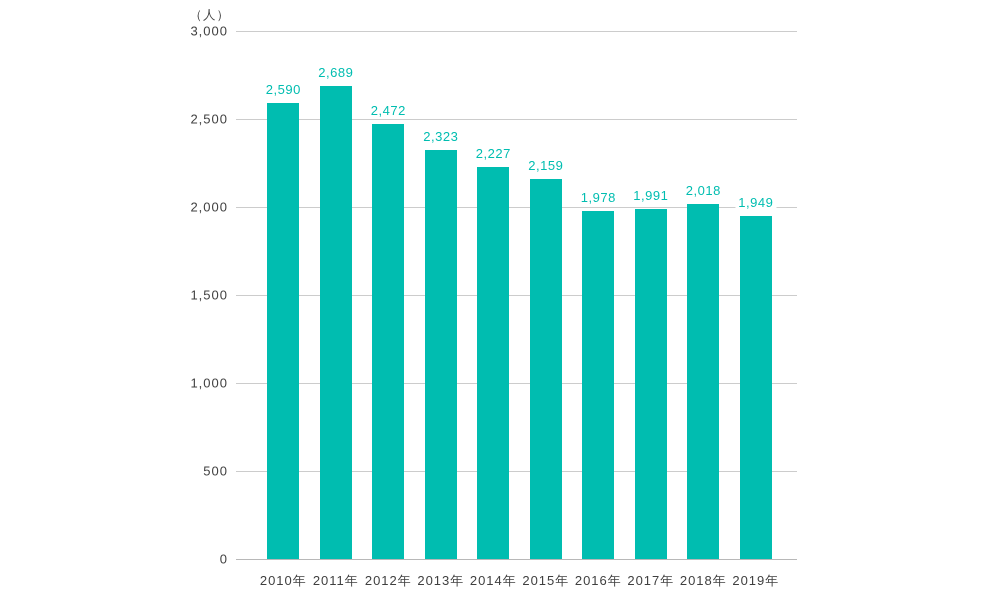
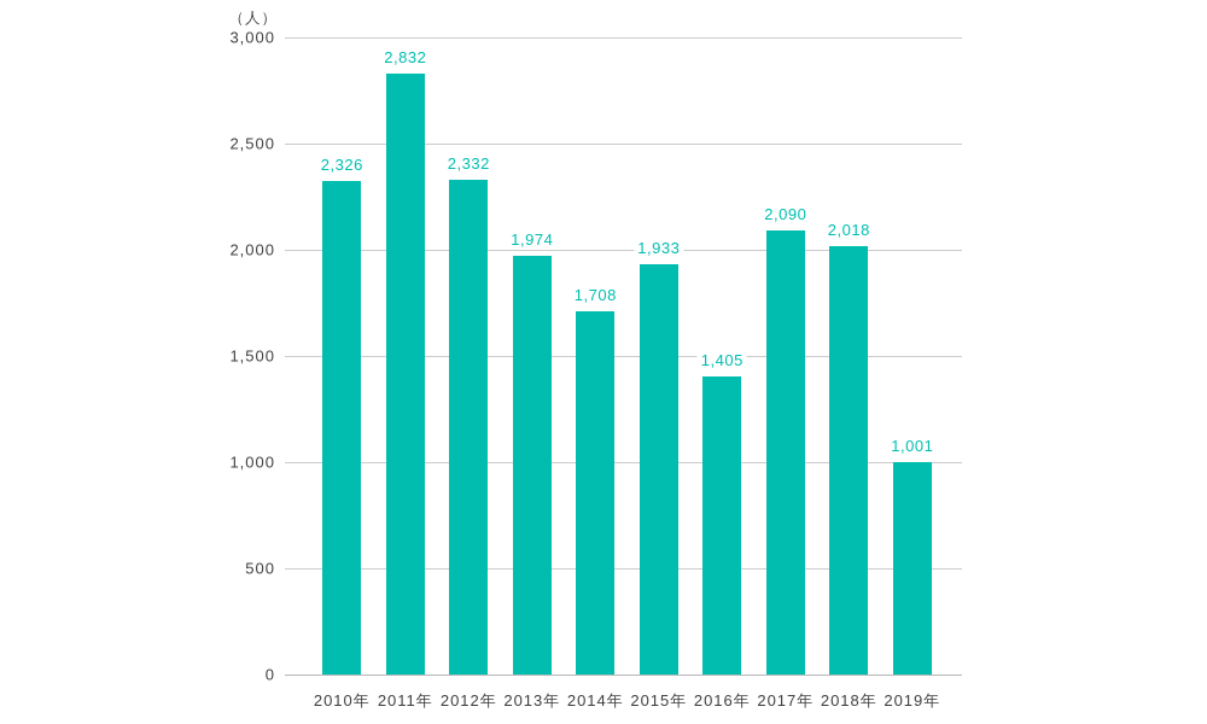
2010年: 2,590 -> 2,326
2011年: 2,689 -> 2,832
2012年: 2,472 -> 2,332
2013年: 2,323 -> 1,974
2014年: 2,227 -> 1,708
2015年: 2,159 -> 1,933
2016年: 1,978 -> 1,405
2017年: 1,991 -> 2,090
2019年: 1,949 -> 1,001
